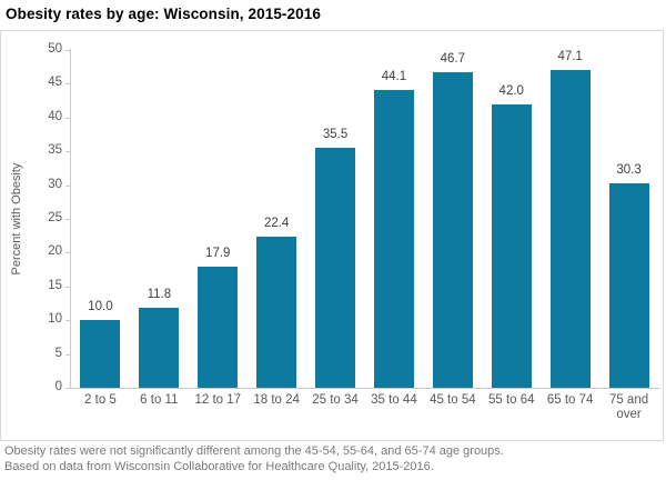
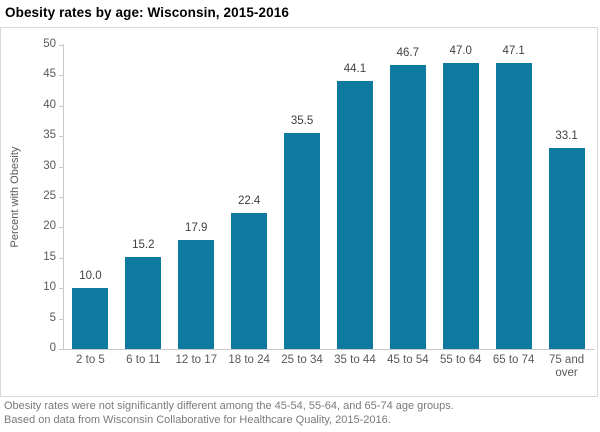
6 to 11: 11.8 -> 15.2
55 to 64: 42.0 -> 47.0
75 and over: 30.3 -> 33.1
